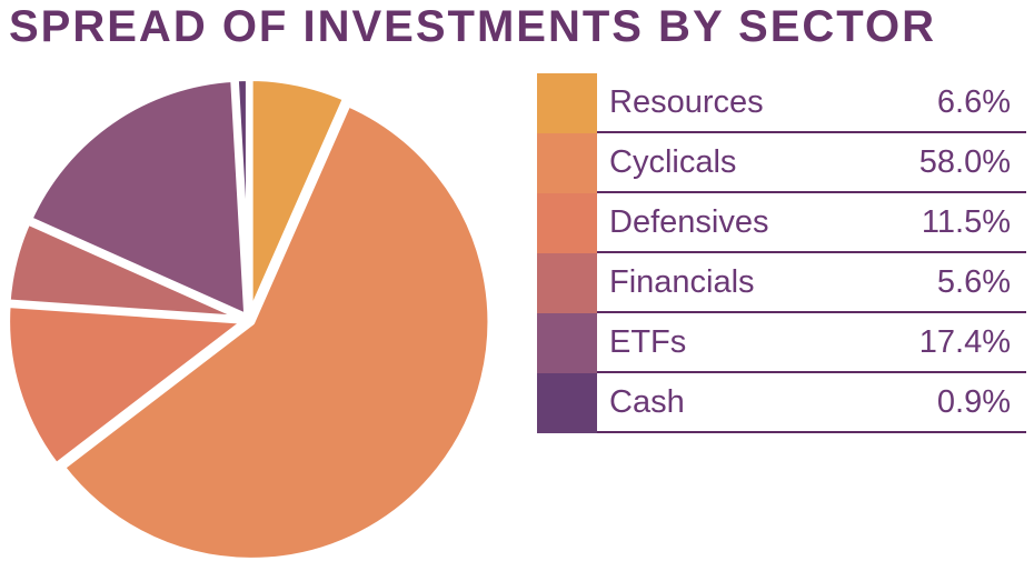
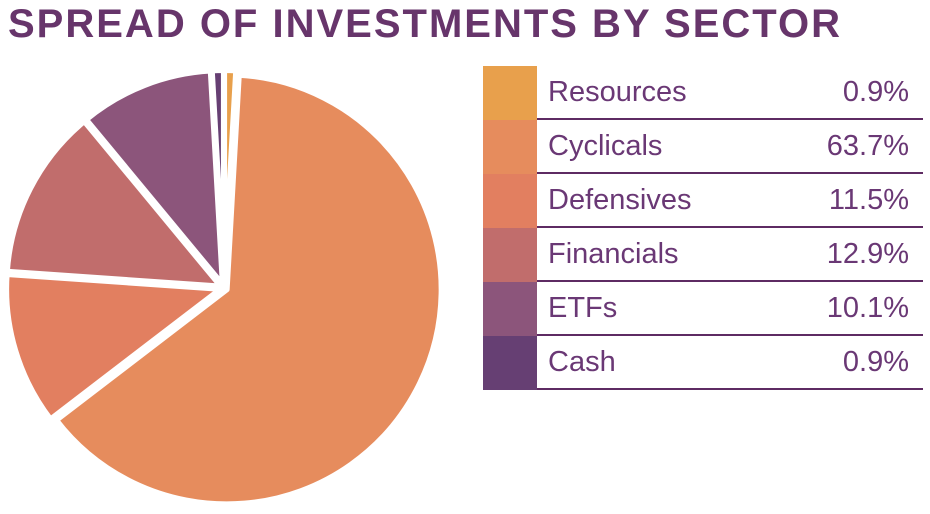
Resources: 6.6% -> 0.9%
Cyclicals: 58.0% -> 63.7%
Financials: 5.6% -> 12.9%
ETFs: 17.4% -> 10.1%
